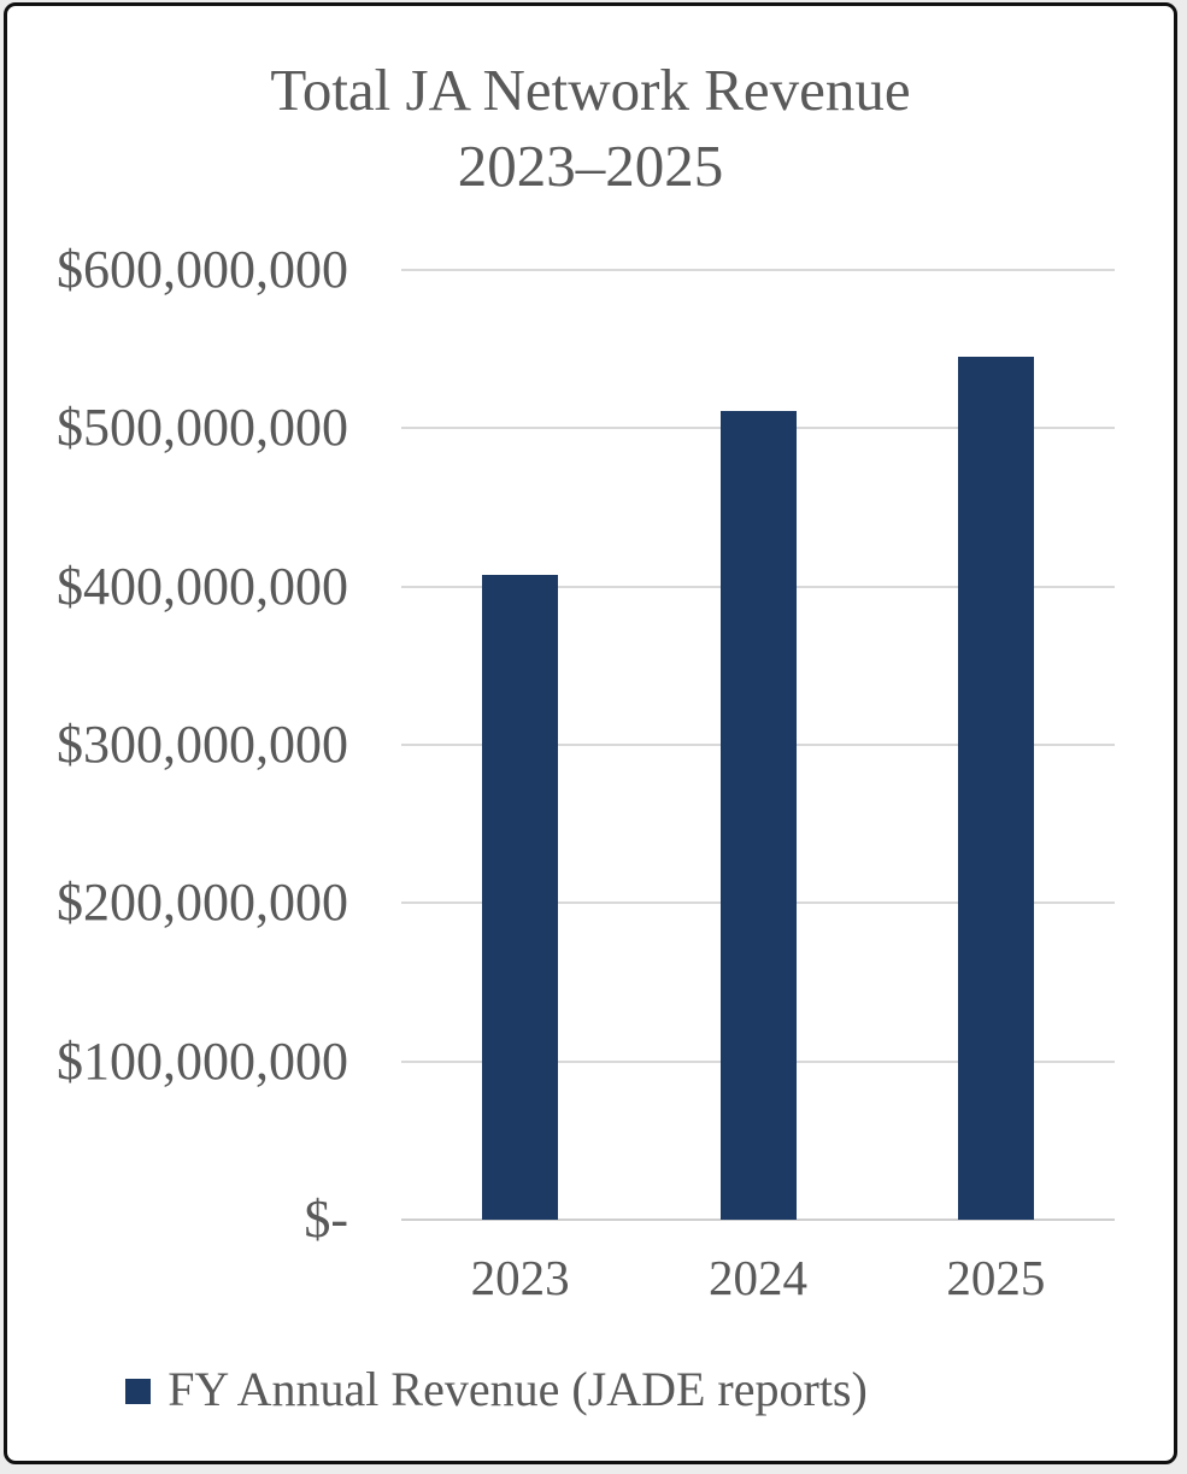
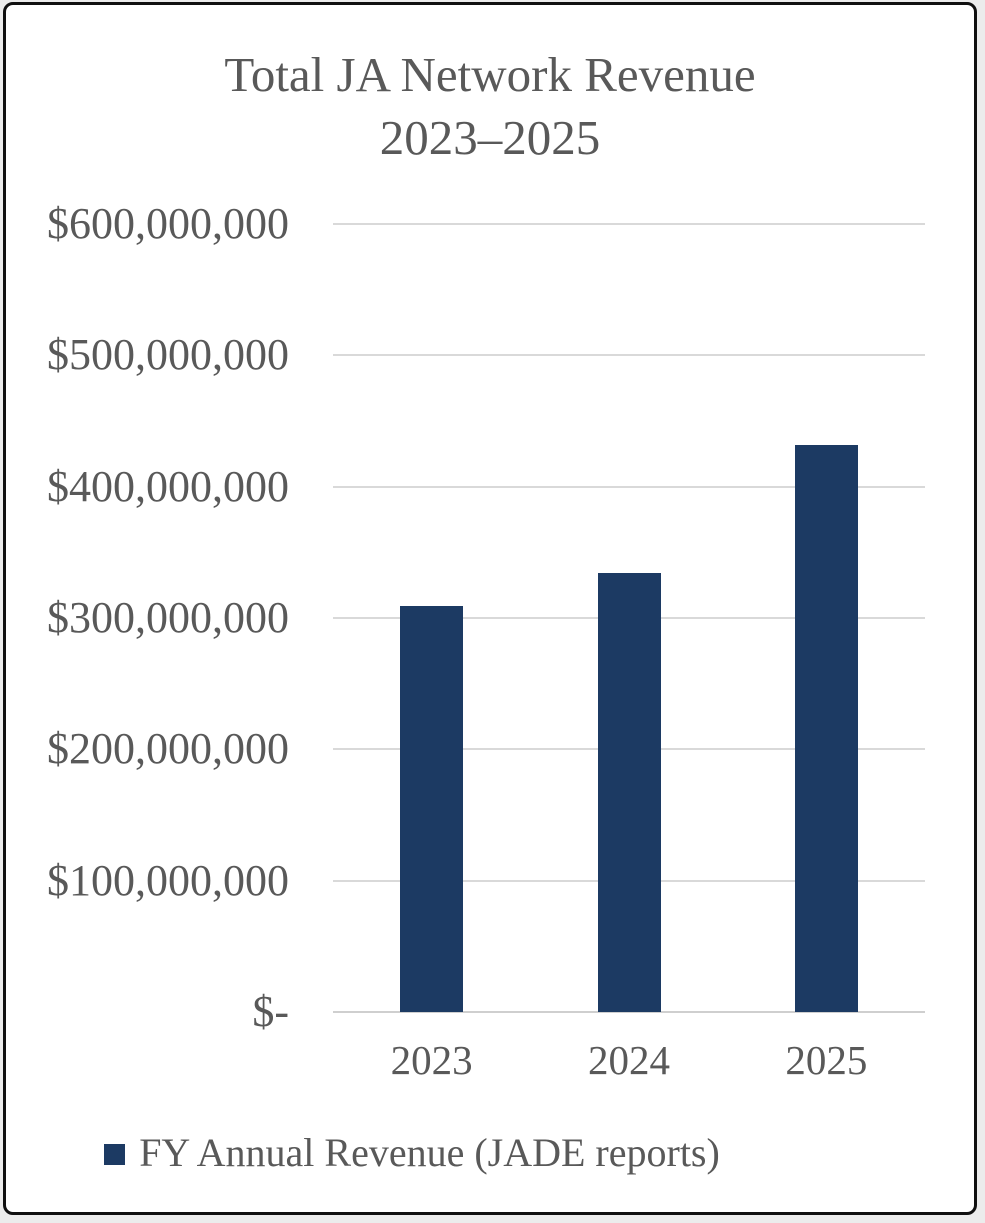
2023: $407000000 -> $309000000
2024: $511000000 -> $334000000
2025: $545000000 -> $432000000
